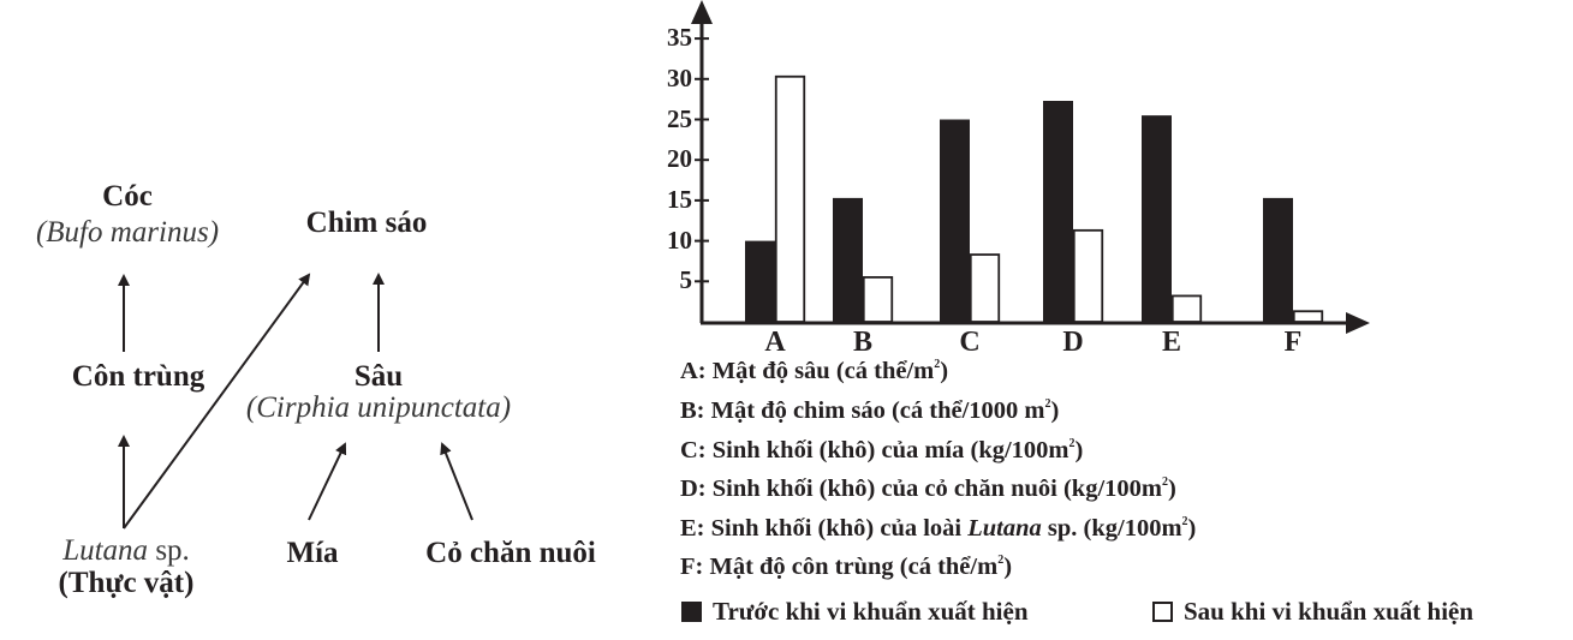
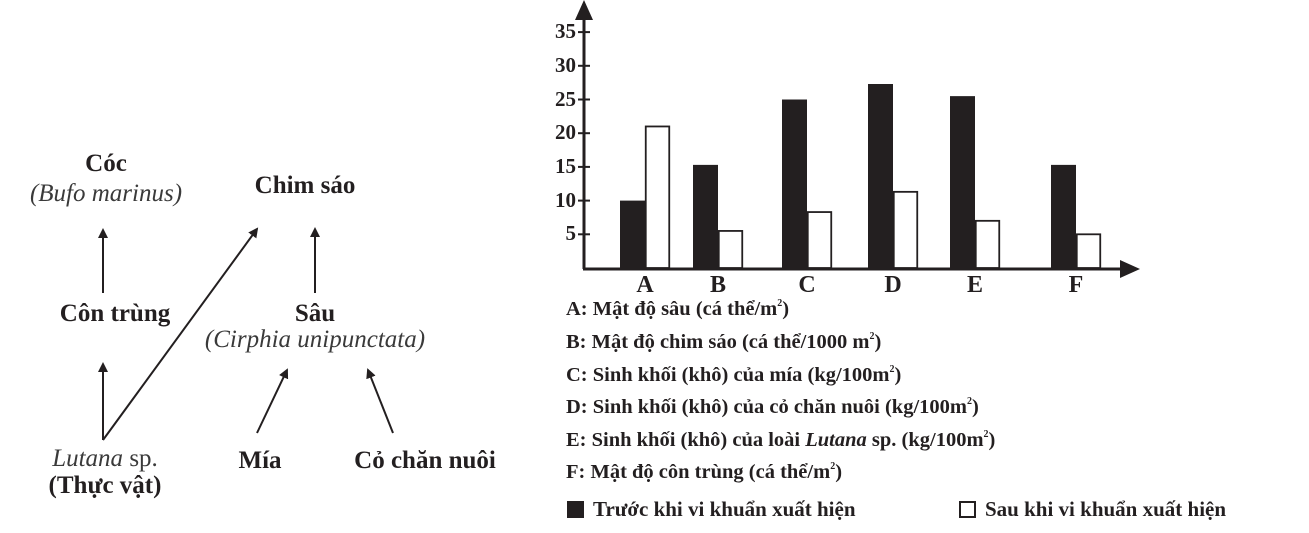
Sau khi vi khuẩn xuất hiện/A: 30 -> 21
Sau khi vi khuẩn xuất hiện/E: 3 -> 7
Sau khi vi khuẩn xuất hiện/F: 1 -> 5
